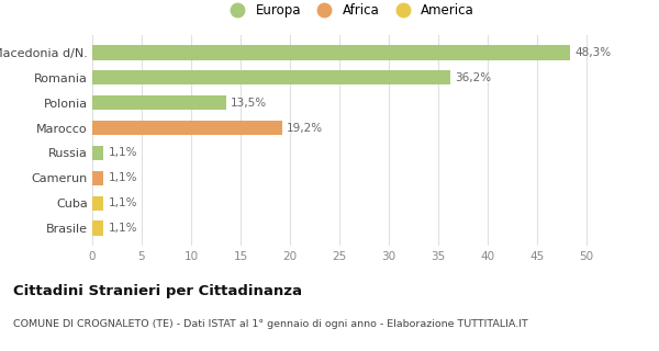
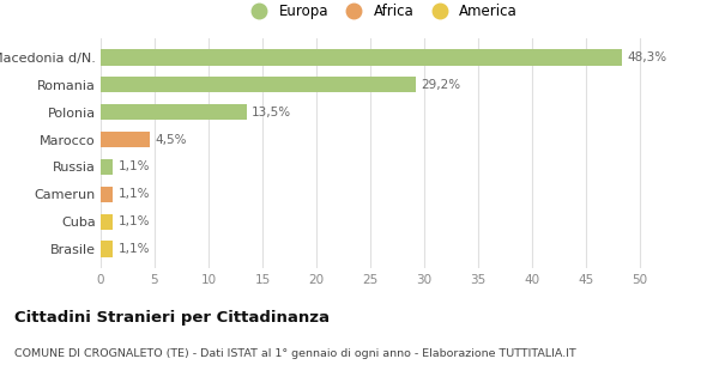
Romania: 36,2% -> 29,2%
Marocco: 19,2% -> 4,5%
